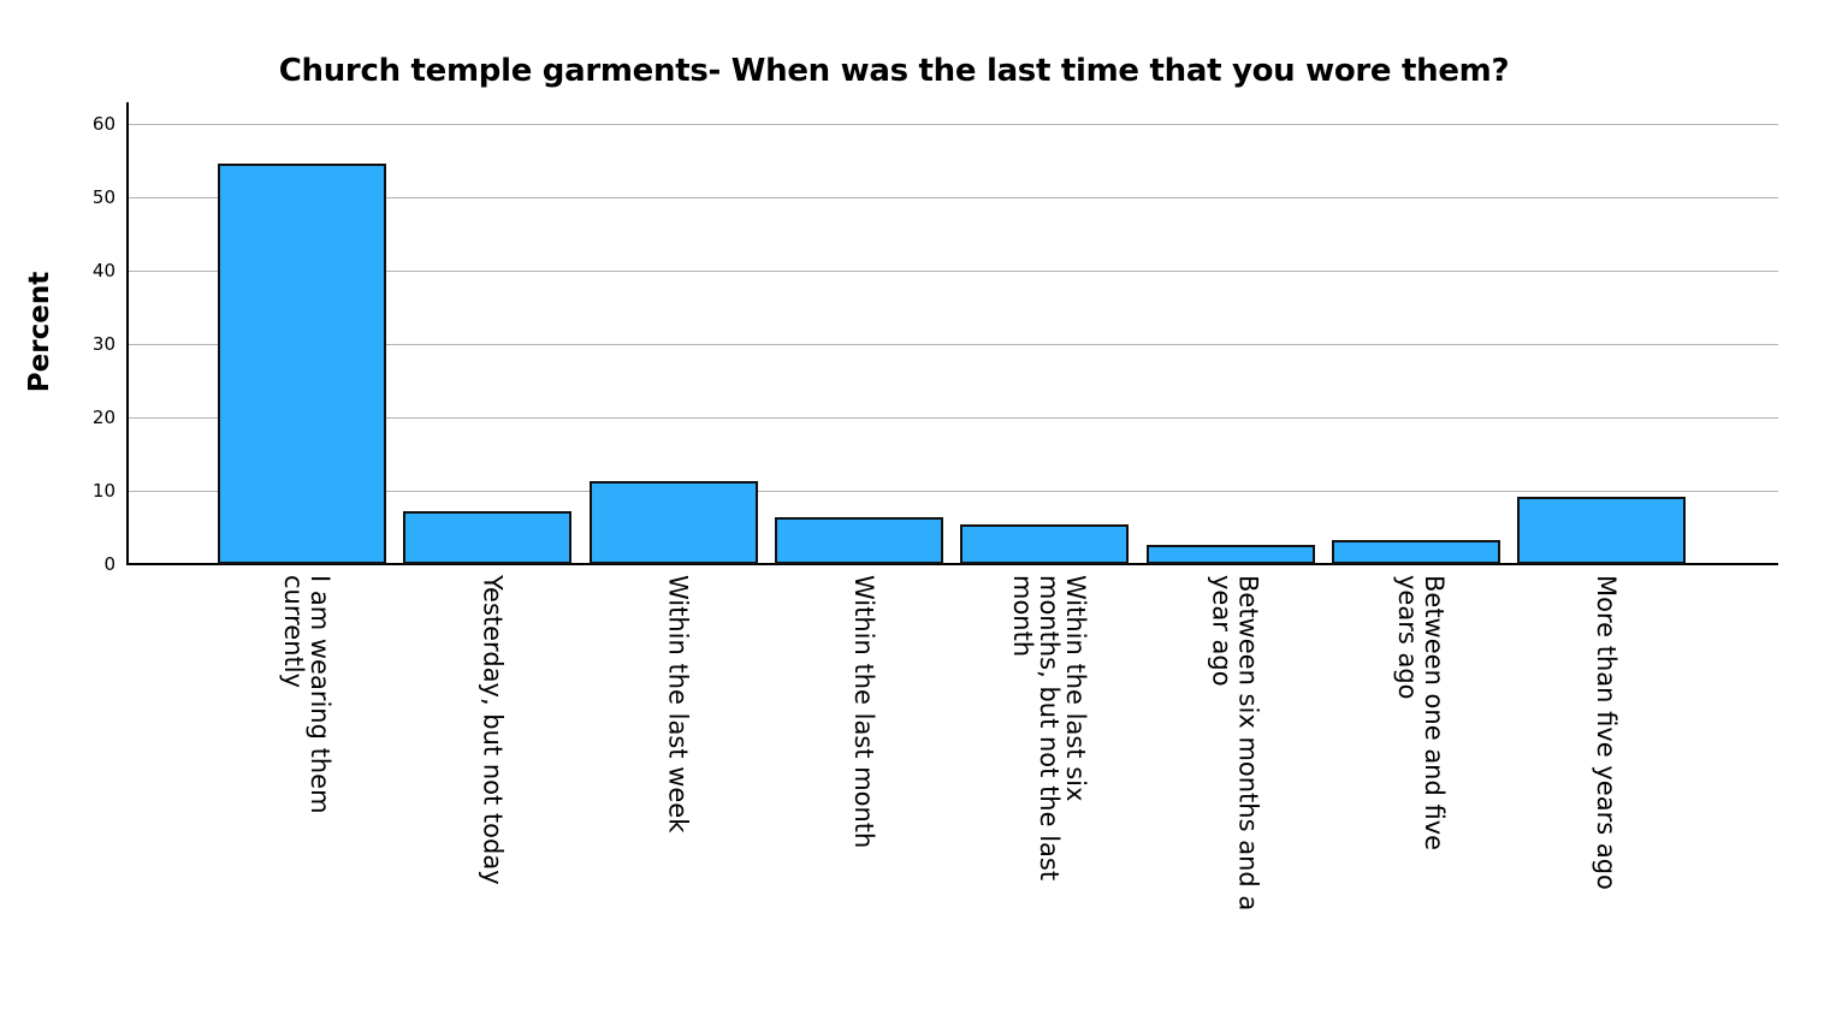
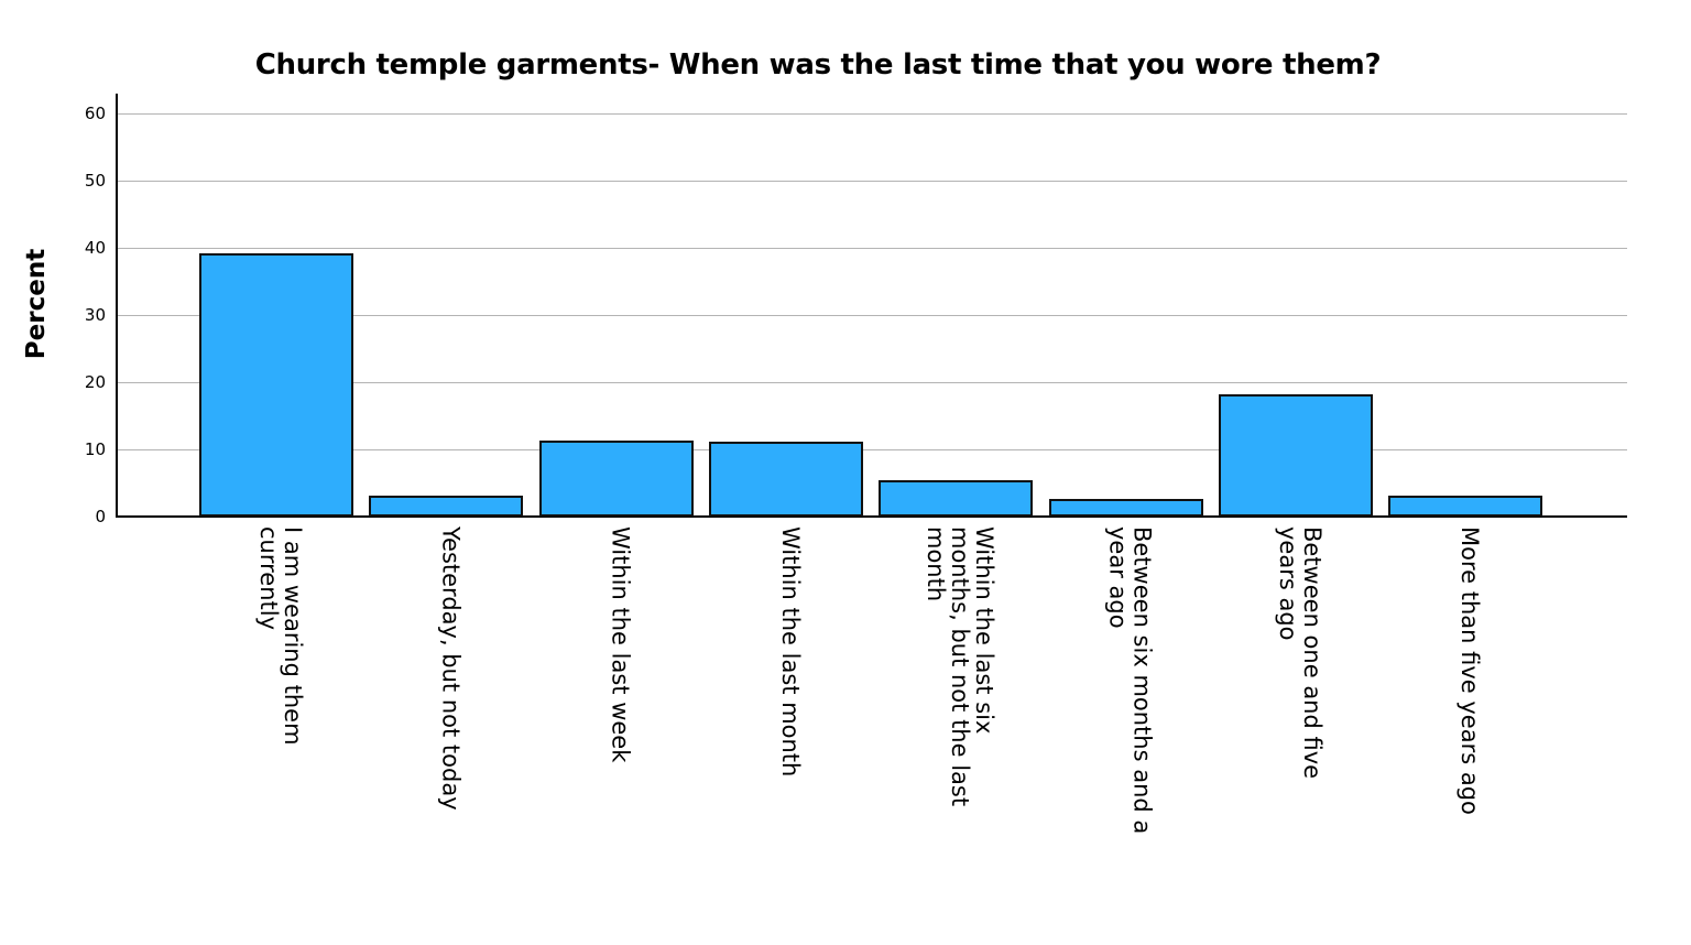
I am wearing them currently: 54 -> 39
Yesterday, but not today: 7 -> 3
Within the last month: 6 -> 11
Between one and five years ago: 3 -> 18
More than five years ago: 9 -> 3
